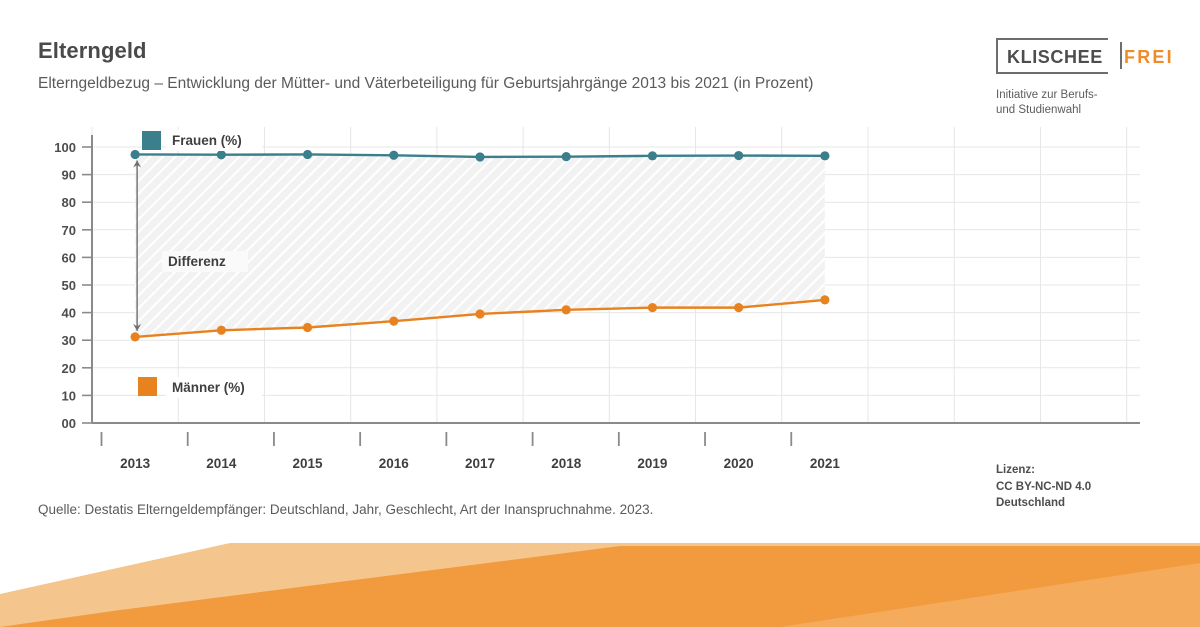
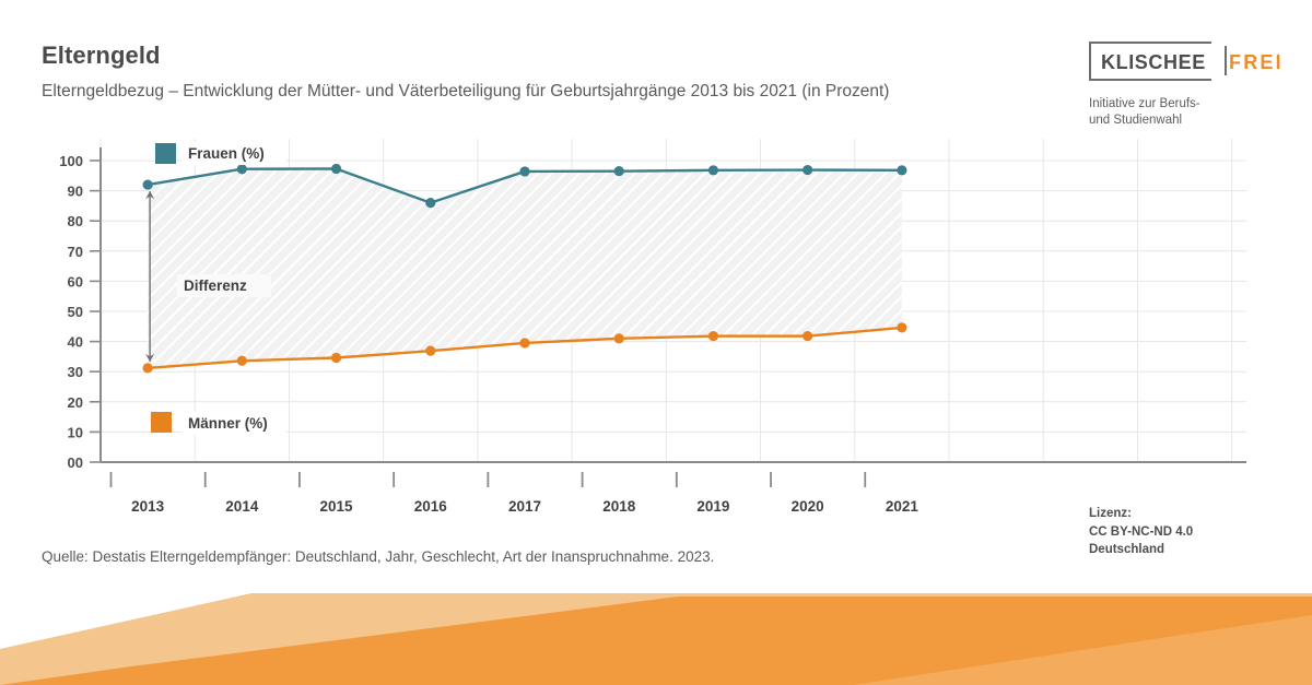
Frauen (%)/2013: 97 -> 92
Frauen (%)/2016: 97 -> 86
